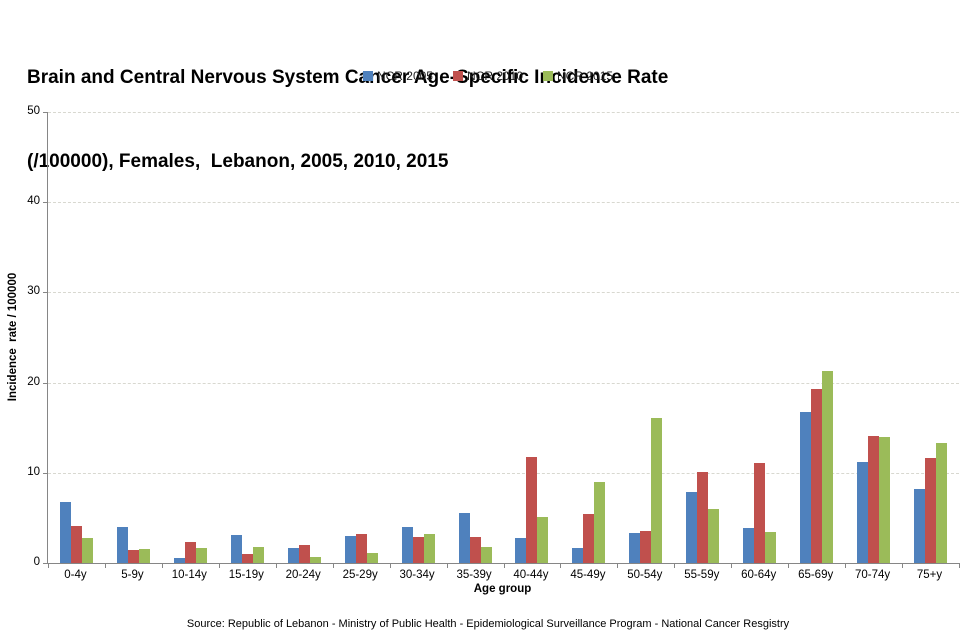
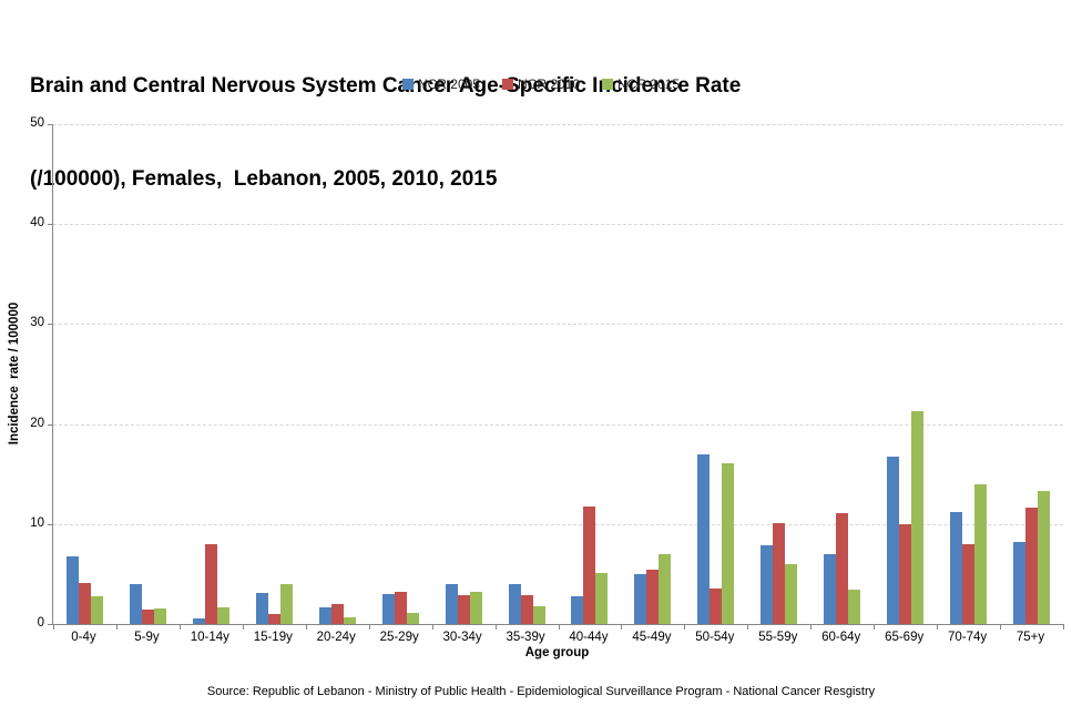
NCR 2010/10-14y: 2 -> 8
NCR 2015/15-19y: 2 -> 4
NCR 2005/35-39y: 6 -> 4
NCR 2005/45-49y: 2 -> 5
NCR 2015/45-49y: 9 -> 7
NCR 2005/50-54y: 3 -> 17
NCR 2005/60-64y: 4 -> 7
NCR 2010/65-69y: 19 -> 10
NCR 2010/70-74y: 14 -> 8
